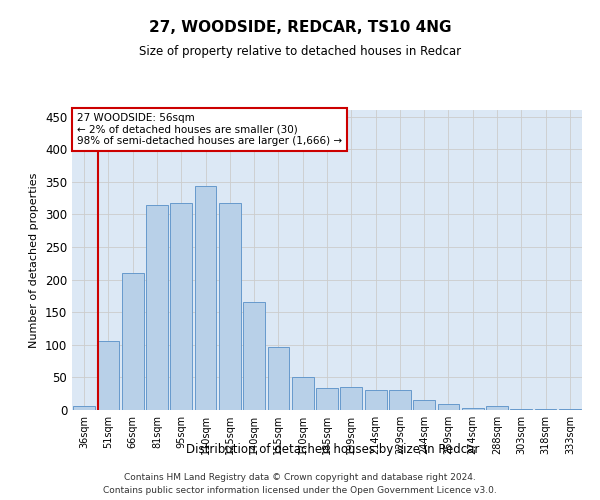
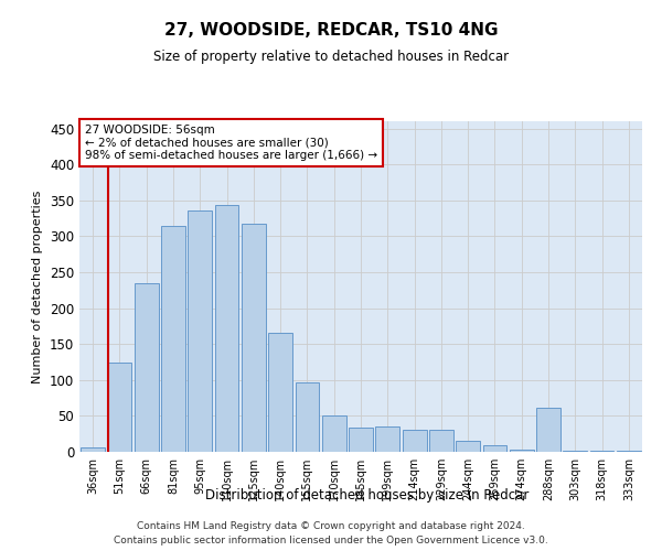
51sqm: 106 -> 124
66sqm: 210 -> 234
95sqm: 318 -> 336
288sqm: 6 -> 62
